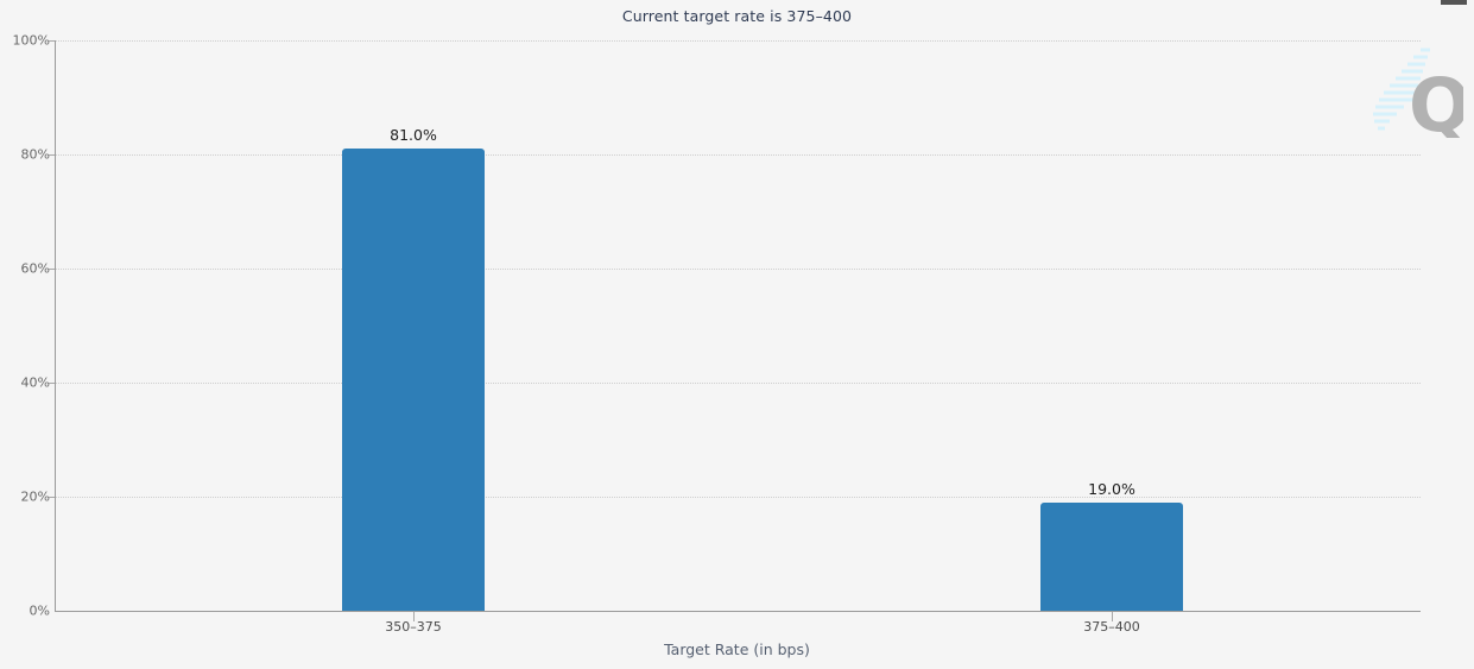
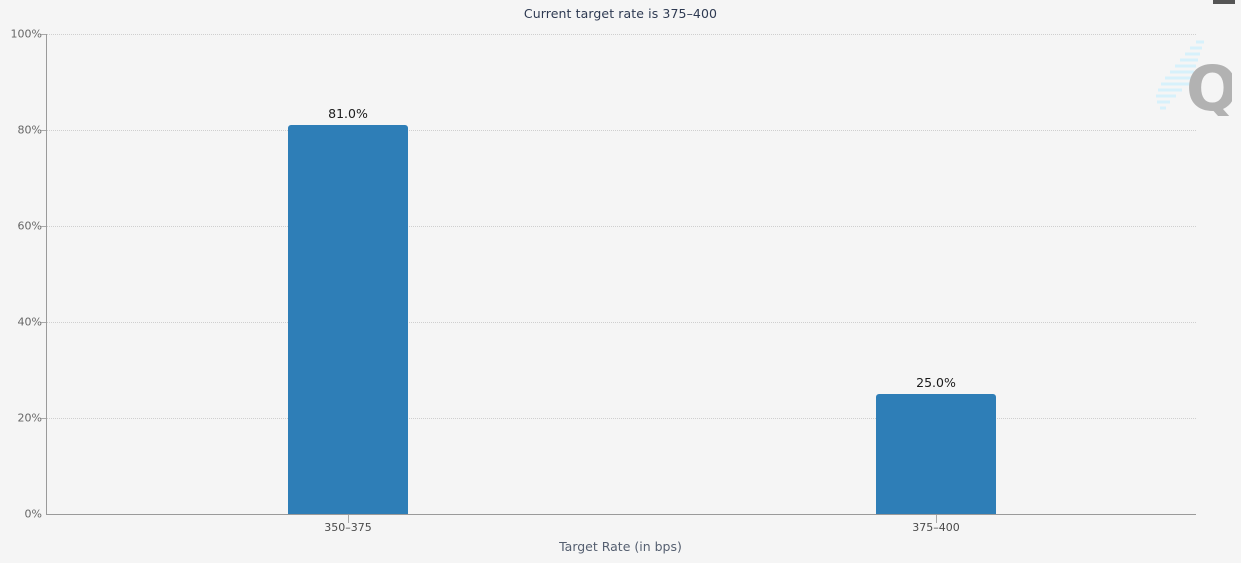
375–400: 19.0% -> 25.0%
